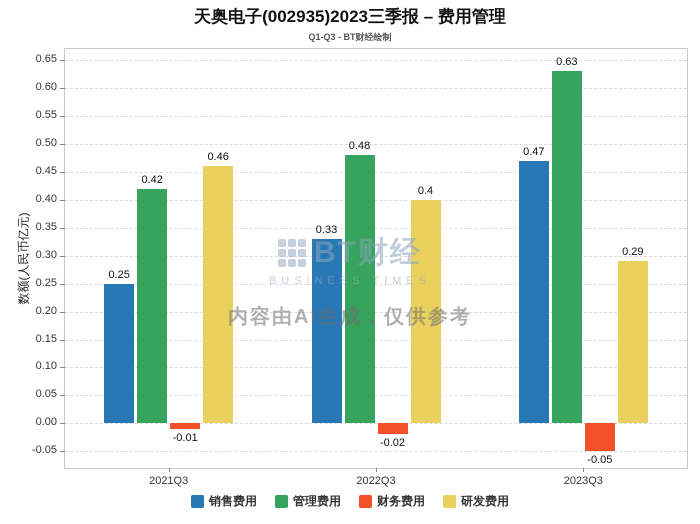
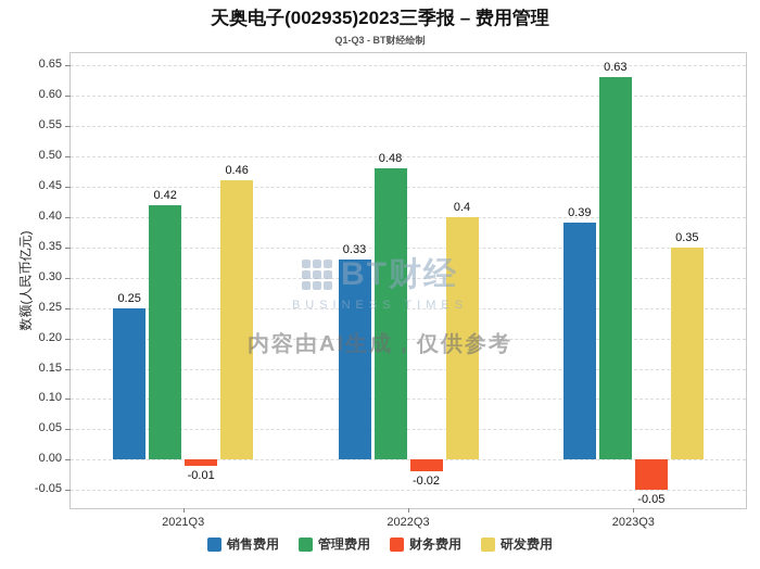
销售费用/2023Q3: 0.47 -> 0.39
研发费用/2023Q3: 0.29 -> 0.35
